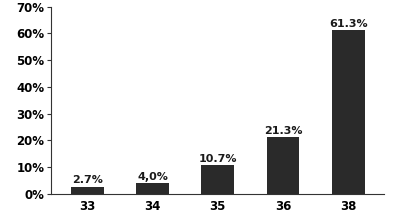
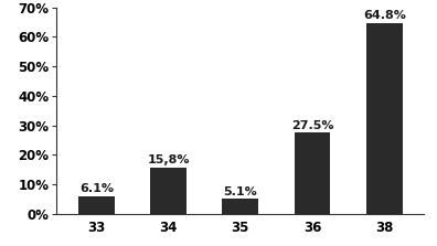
33: 2.7% -> 6.1%
34: 4,0% -> 15,8%
35: 10.7% -> 5.1%
36: 21.3% -> 27.5%
38: 61.3% -> 64.8%
